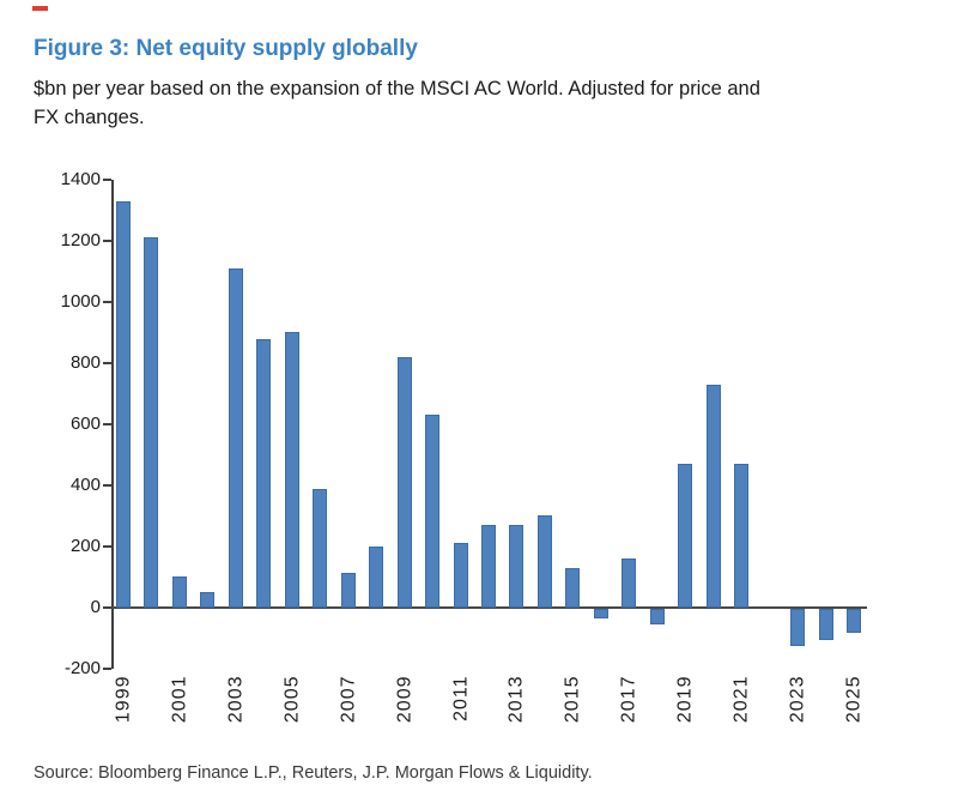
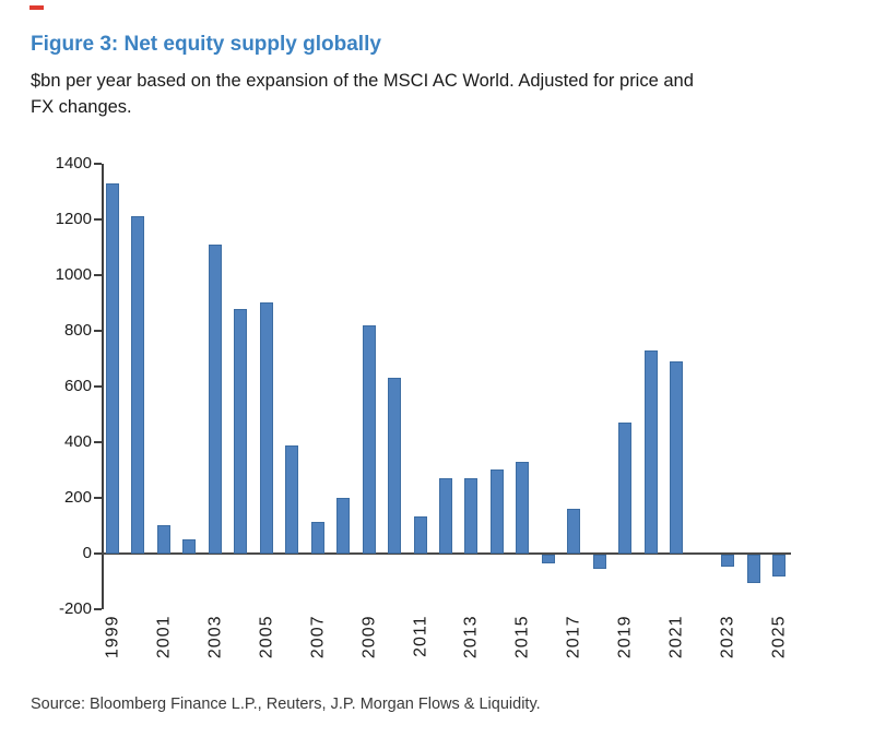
2011: 210 -> 140
2015: 130 -> 330
2021: 470 -> 690
2023: -120 -> -40
